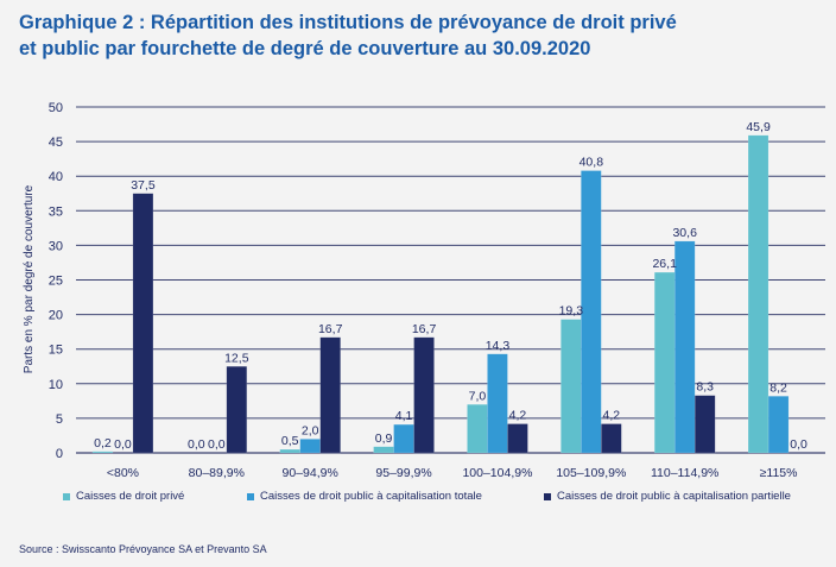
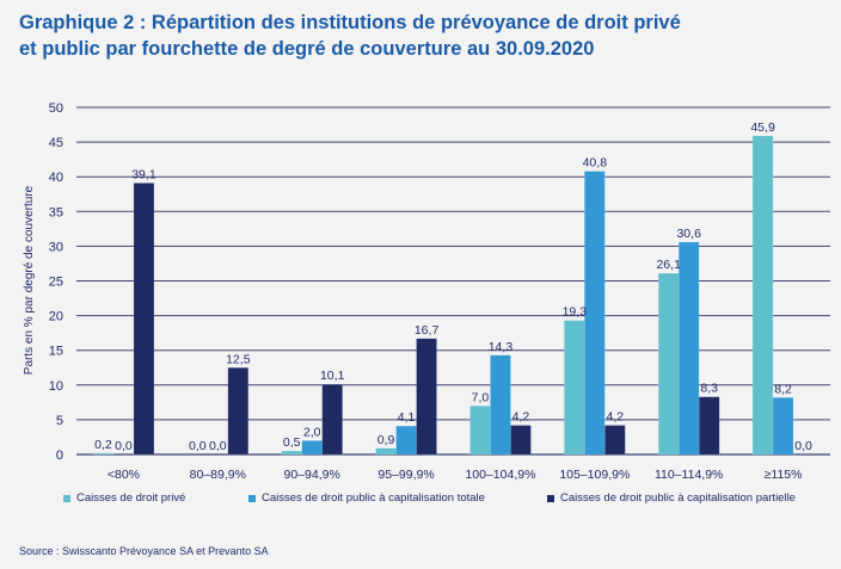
Caisses de droit public à capitalisation partielle/<80%: 37,5 -> 39,1
Caisses de droit public à capitalisation partielle/90–94,9%: 16,7 -> 10,1
